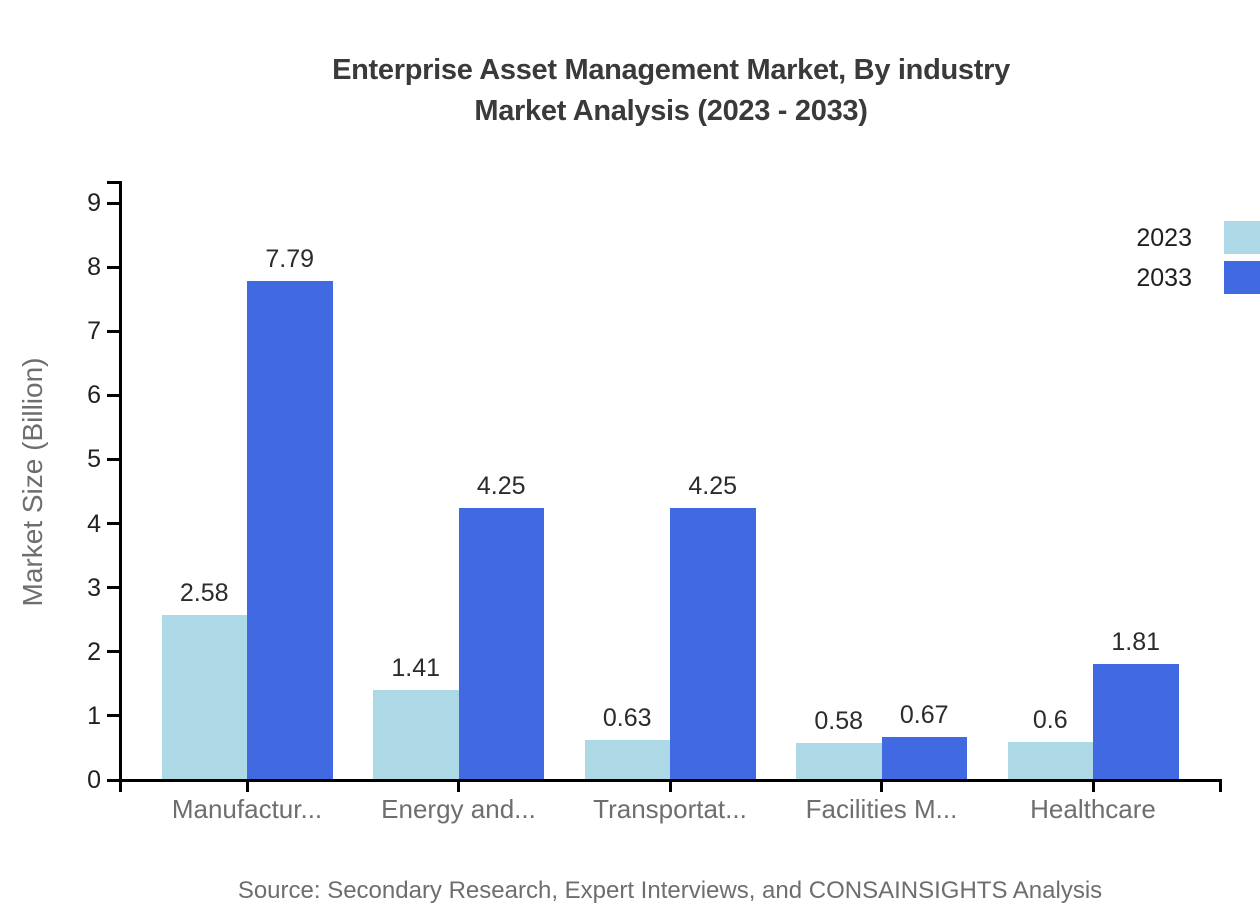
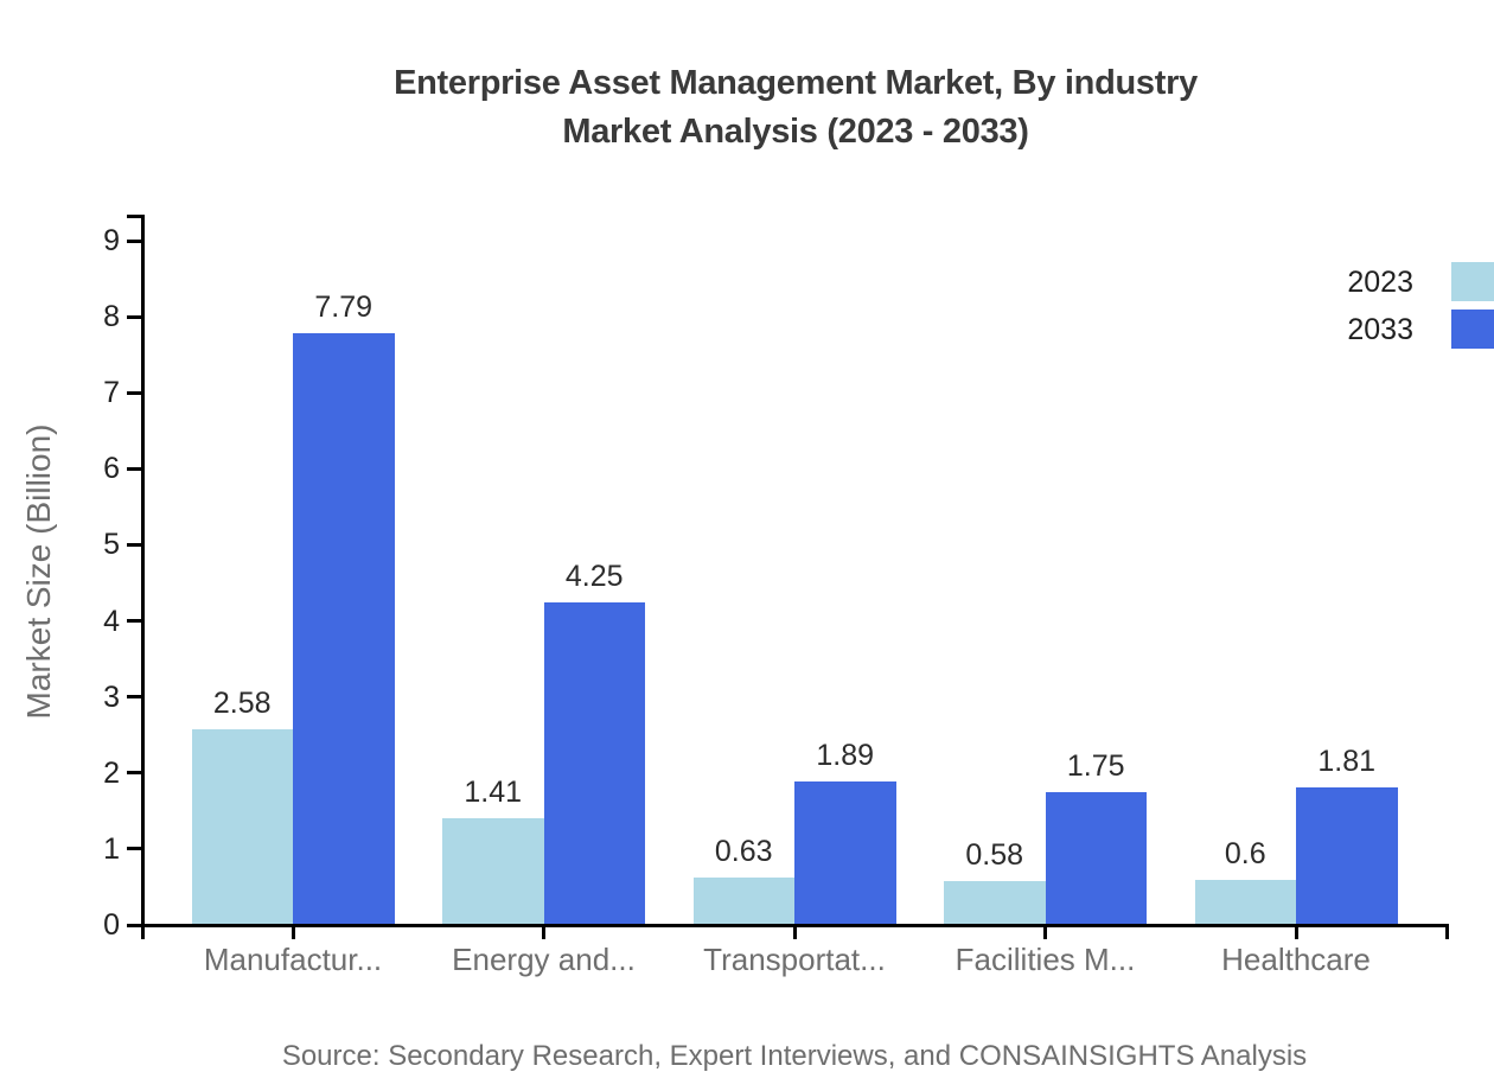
2033/Transportat...: 4.25 -> 1.89
2033/Facilities M...: 0.67 -> 1.75
